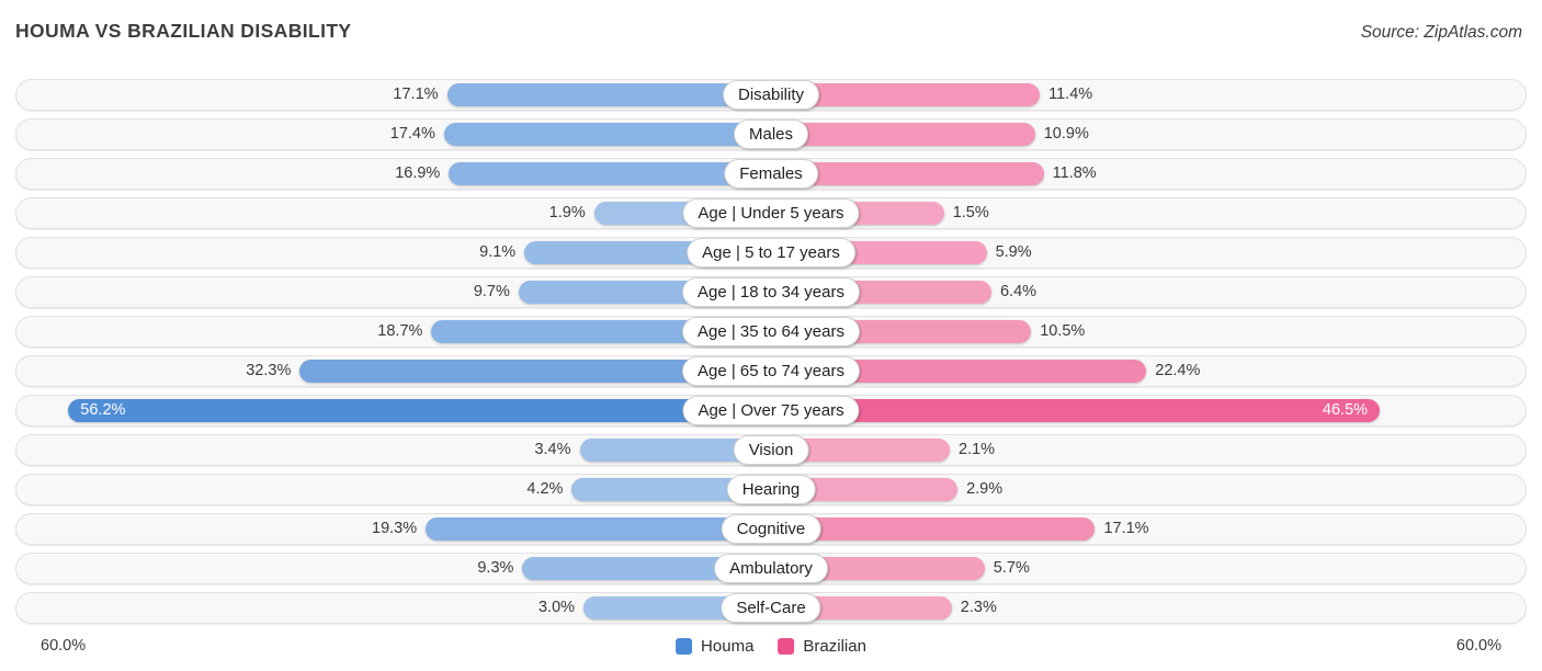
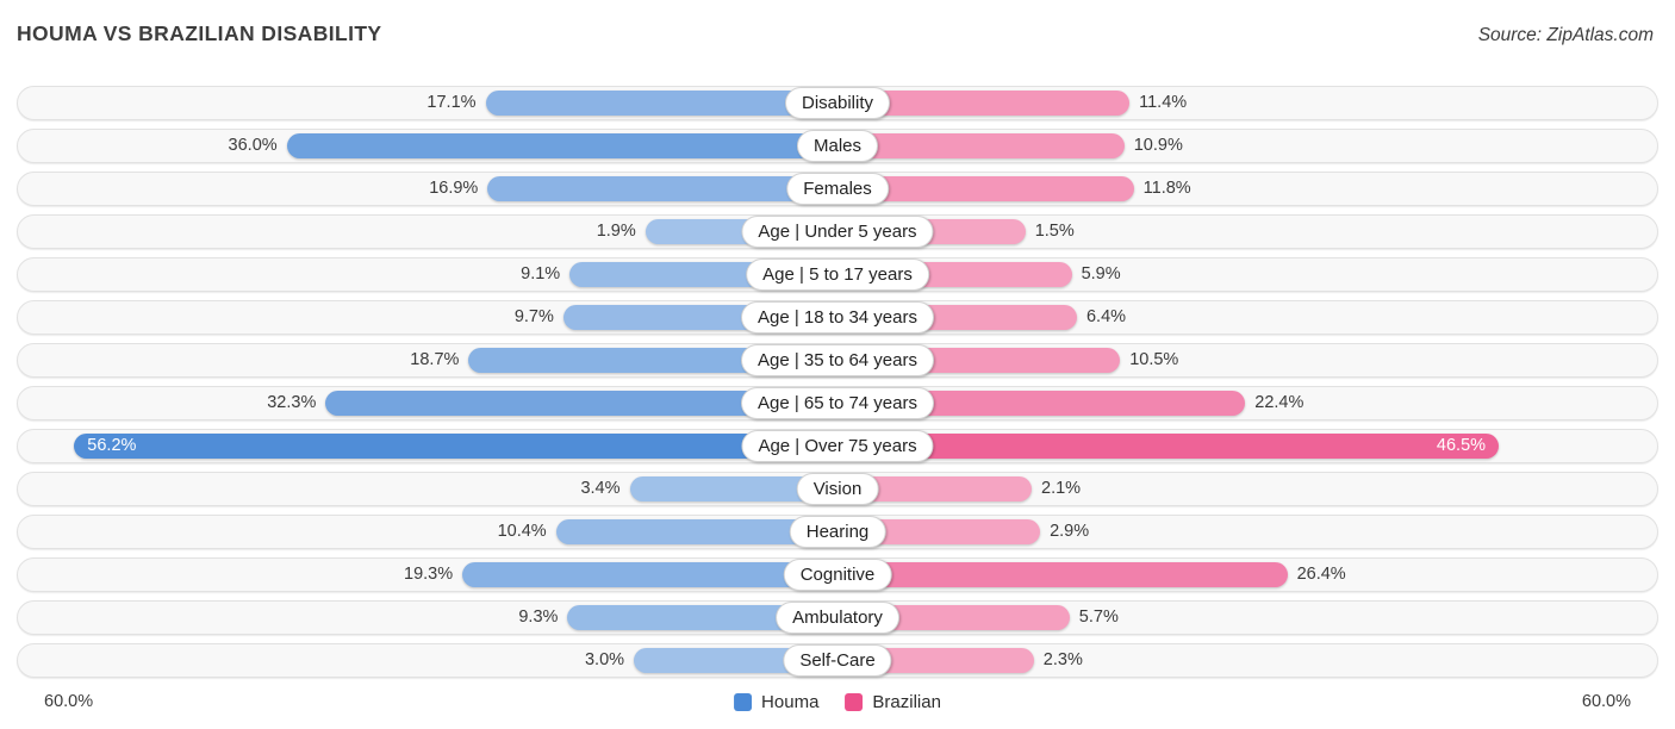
Houma/Males: 17.4% -> 36.0%
Houma/Hearing: 4.2% -> 10.4%
Brazilian/Cognitive: 17.1% -> 26.4%
